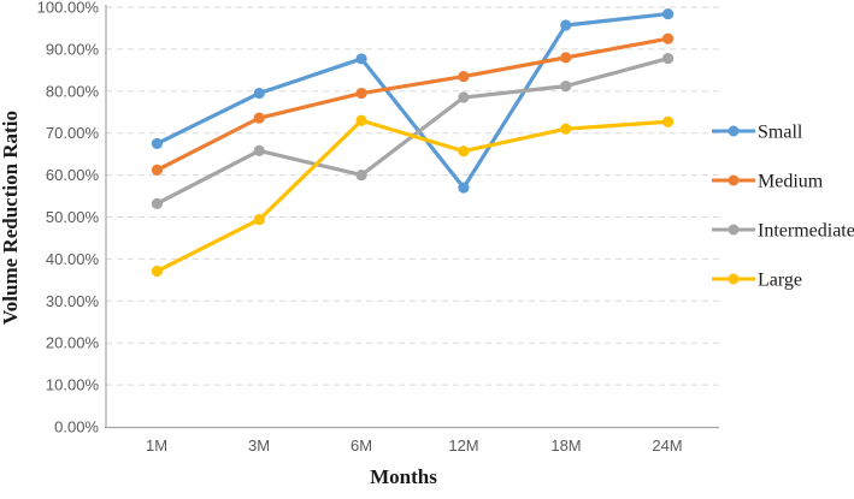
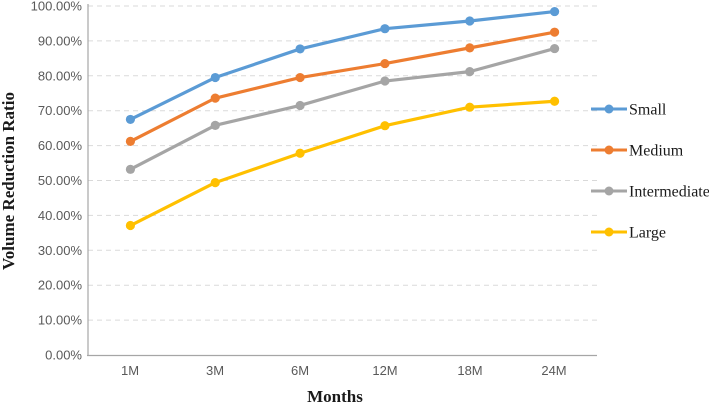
Intermediate/6M: 60% -> 72%
Large/6M: 73% -> 58%
Small/12M: 57% -> 94%
